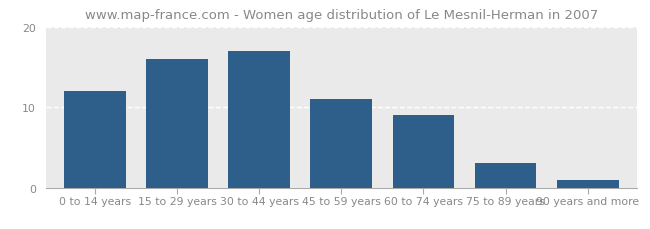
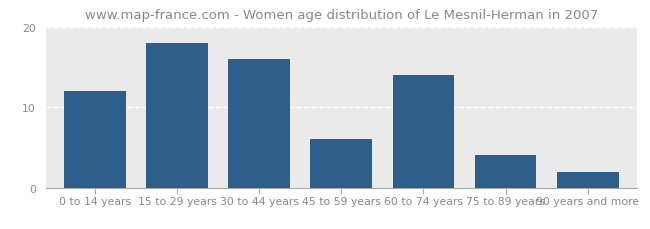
15 to 29 years: 16 -> 18
30 to 44 years: 17 -> 16
45 to 59 years: 11 -> 6
60 to 74 years: 9 -> 14
75 to 89 years: 3 -> 4
90 years and more: 1 -> 2
